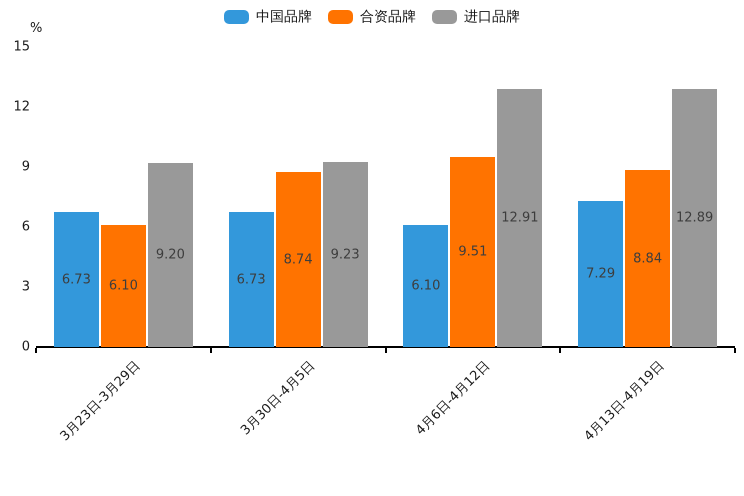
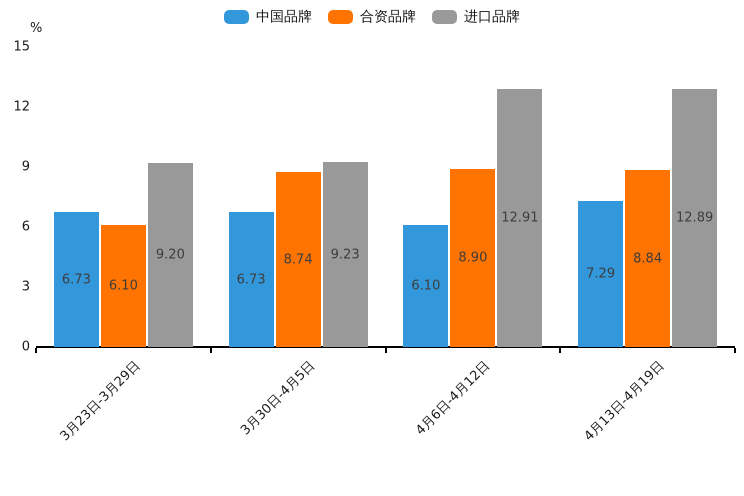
合资品牌/4月6日-4月12日: 9.51 -> 8.90
